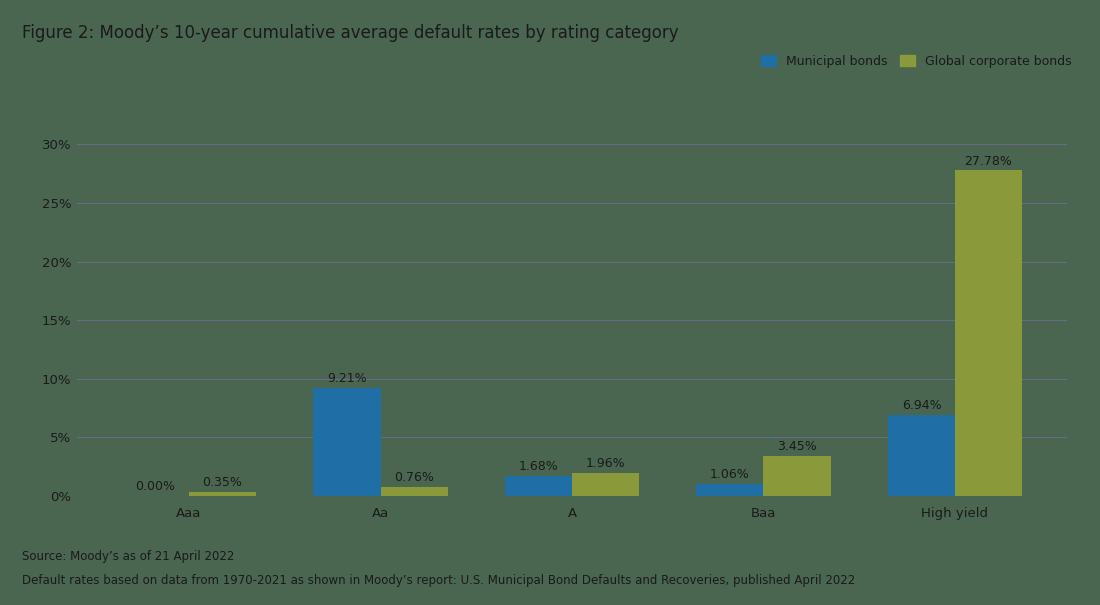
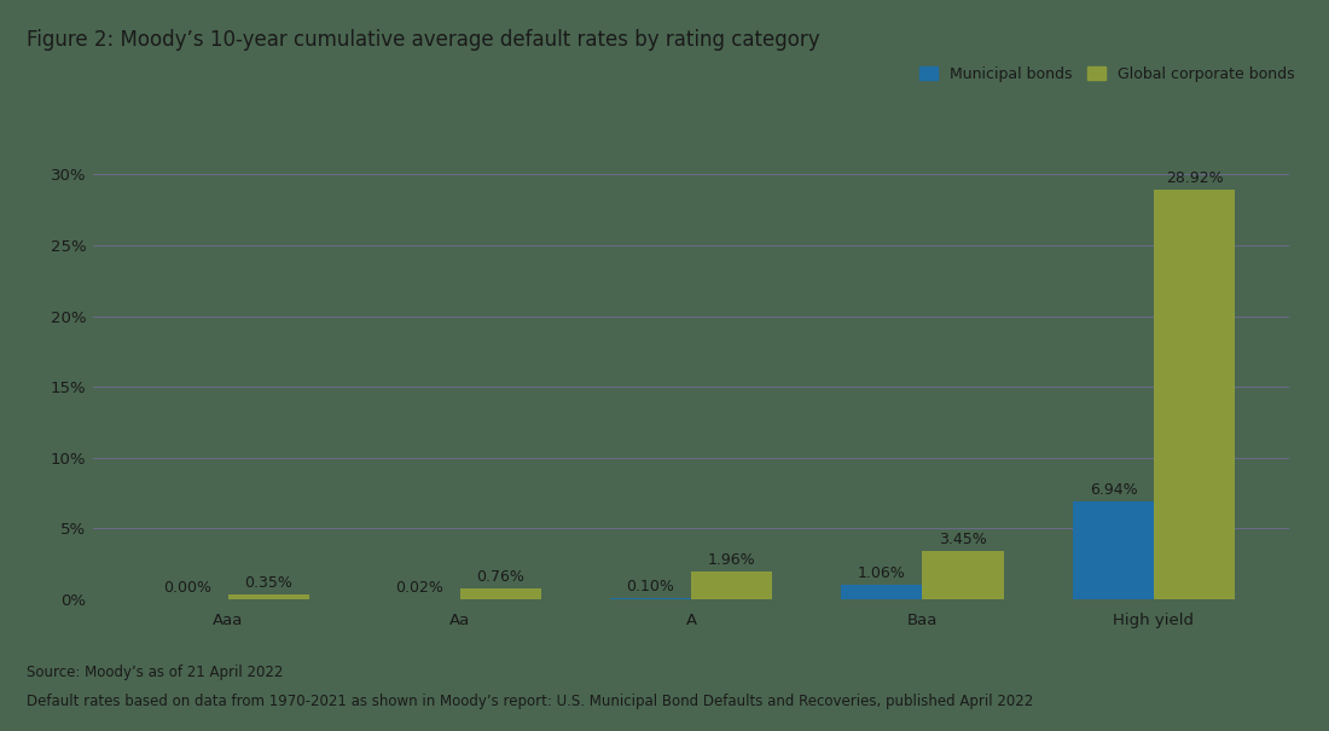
Municipal bonds/Aa: 9.21% -> 0.02%
Municipal bonds/A: 1.68% -> 0.10%
Global corporate bonds/High yield: 27.78% -> 28.92%
